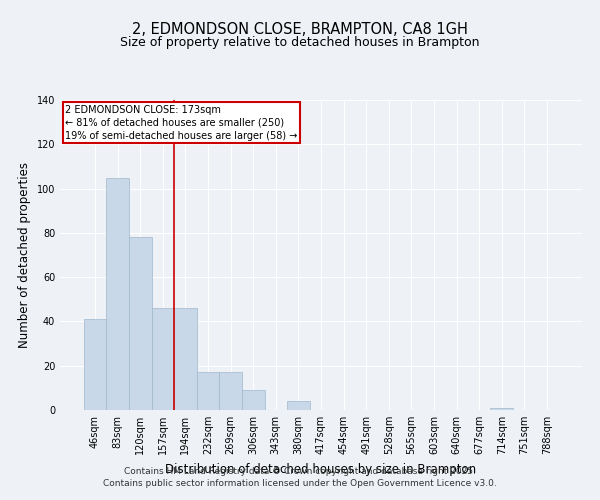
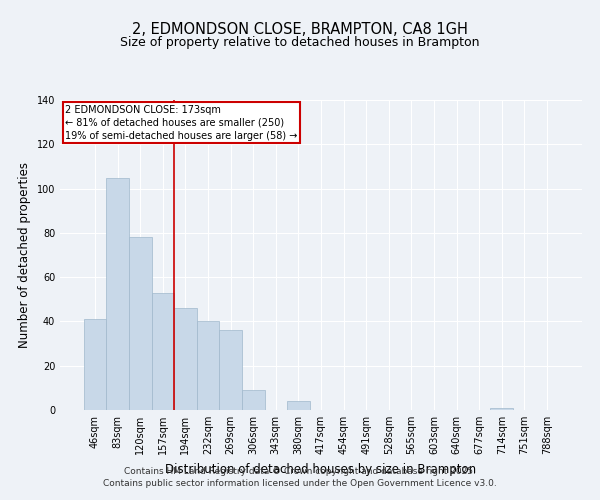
157sqm: 46 -> 53
232sqm: 17 -> 40
269sqm: 17 -> 36
